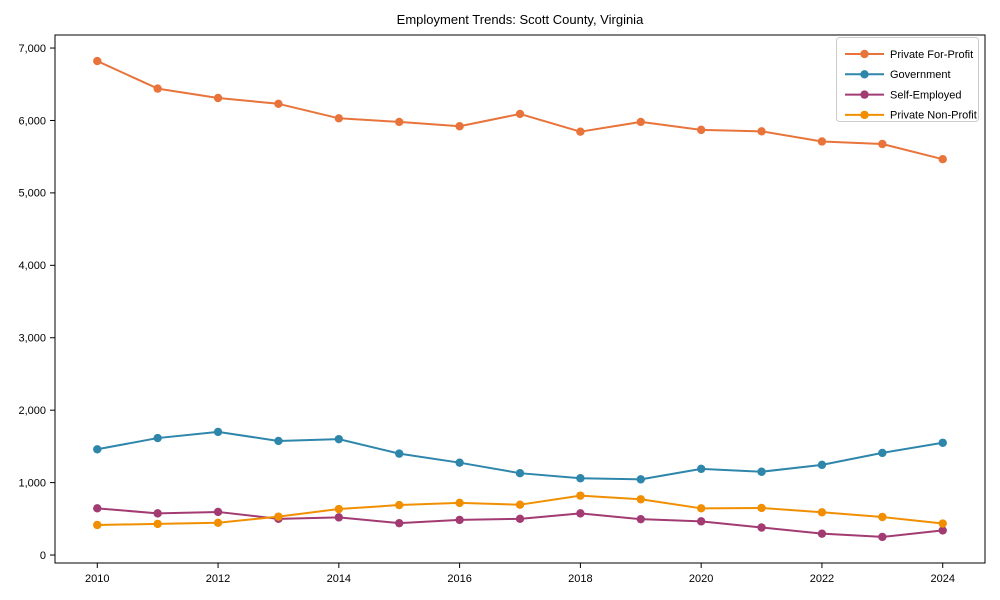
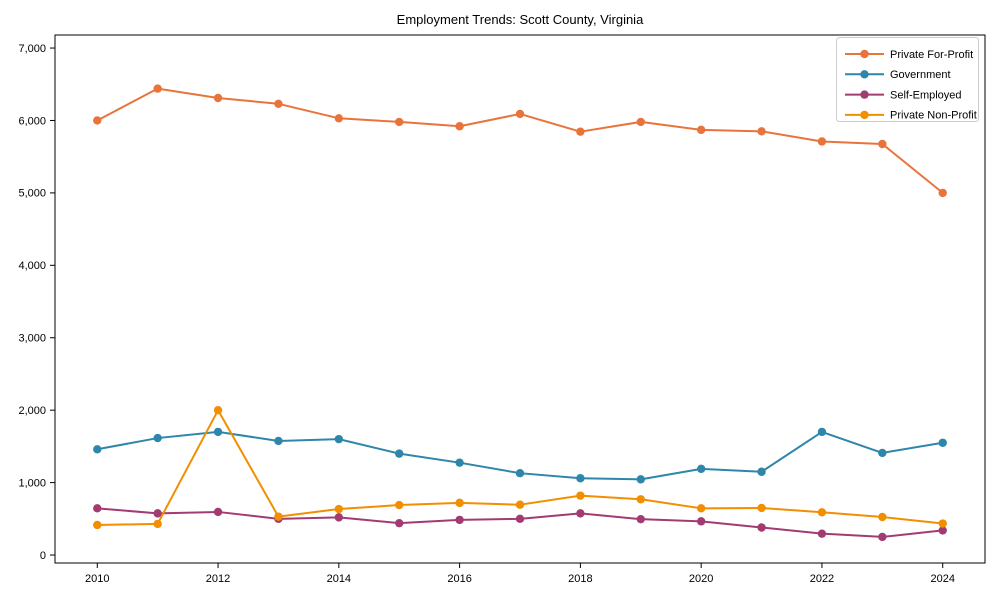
Private For-Profit/2010: 6800 -> 6000
Private Non-Profit/2012: 400 -> 2000
Government/2022: 1200 -> 1700
Private For-Profit/2024: 5500 -> 5000
